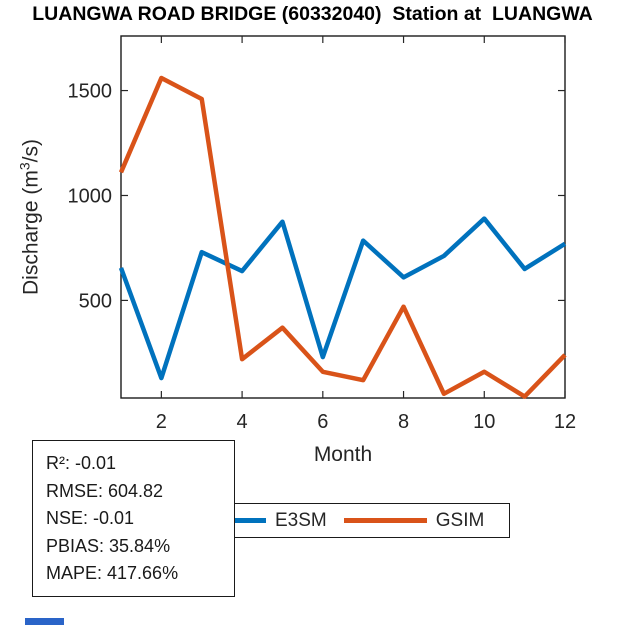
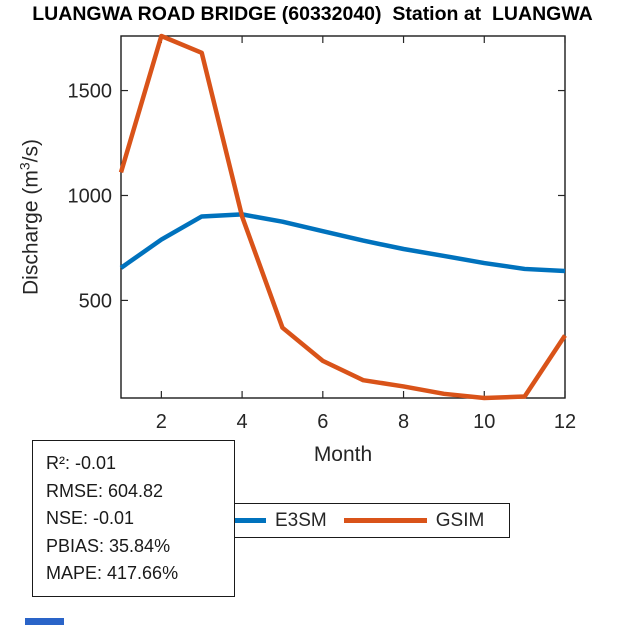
E3SM/2: 130 -> 790
GSIM/2: 1560 -> 1760
E3SM/3: 730 -> 900
GSIM/3: 1460 -> 1680
E3SM/4: 640 -> 910
GSIM/4: 220 -> 900
E3SM/6: 230 -> 830
GSIM/6: 160 -> 210
E3SM/8: 610 -> 740
GSIM/8: 470 -> 90
E3SM/10: 890 -> 680
GSIM/10: 160 -> 40
E3SM/12: 770 -> 640
GSIM/12: 240 -> 330
